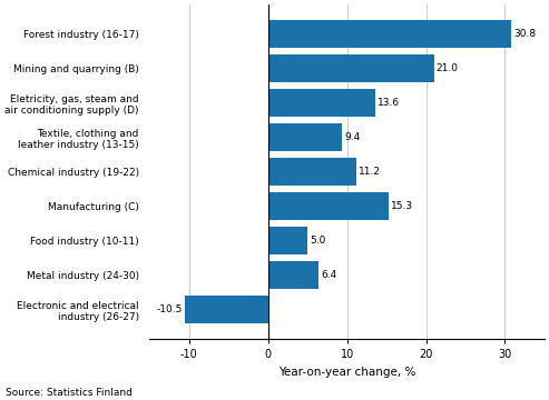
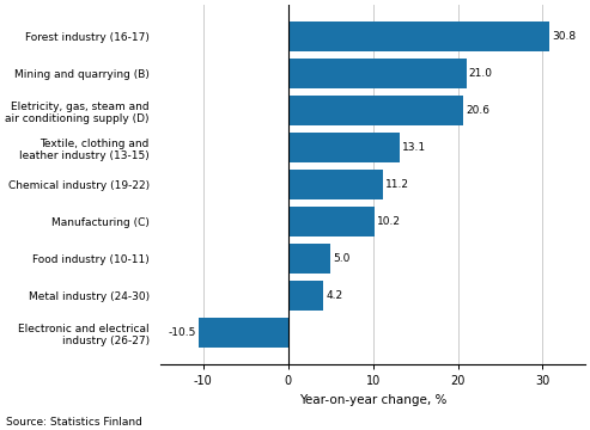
Eletricity, gas, steam and air conditioning supply (D): 13.6 -> 20.6
Textile, clothing and leather industry (13-15): 9.4 -> 13.1
Manufacturing (C): 15.3 -> 10.2
Metal industry (24-30): 6.4 -> 4.2
